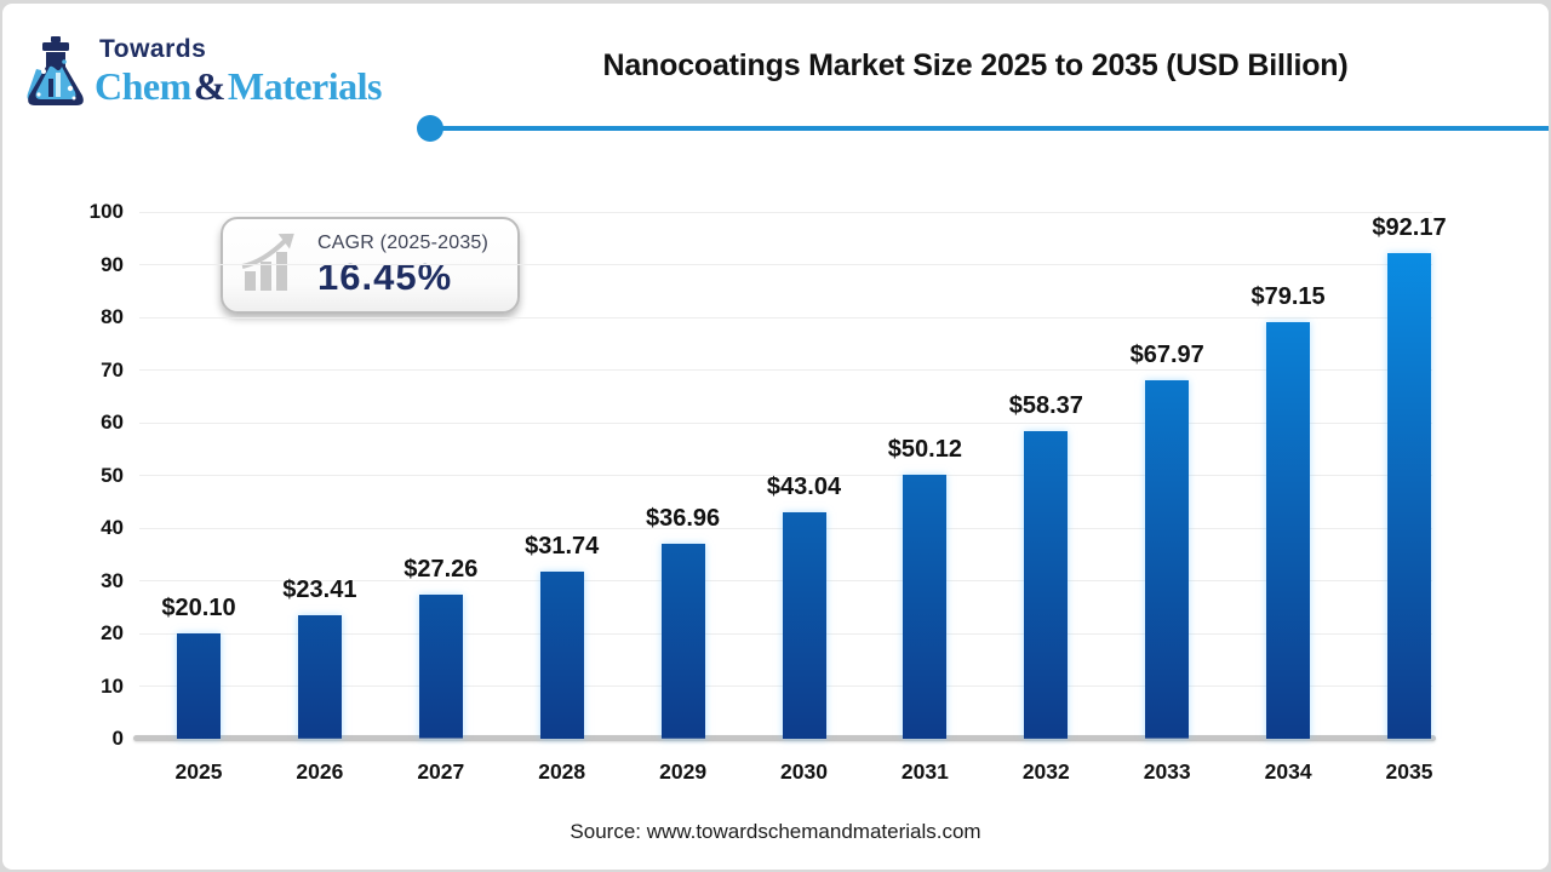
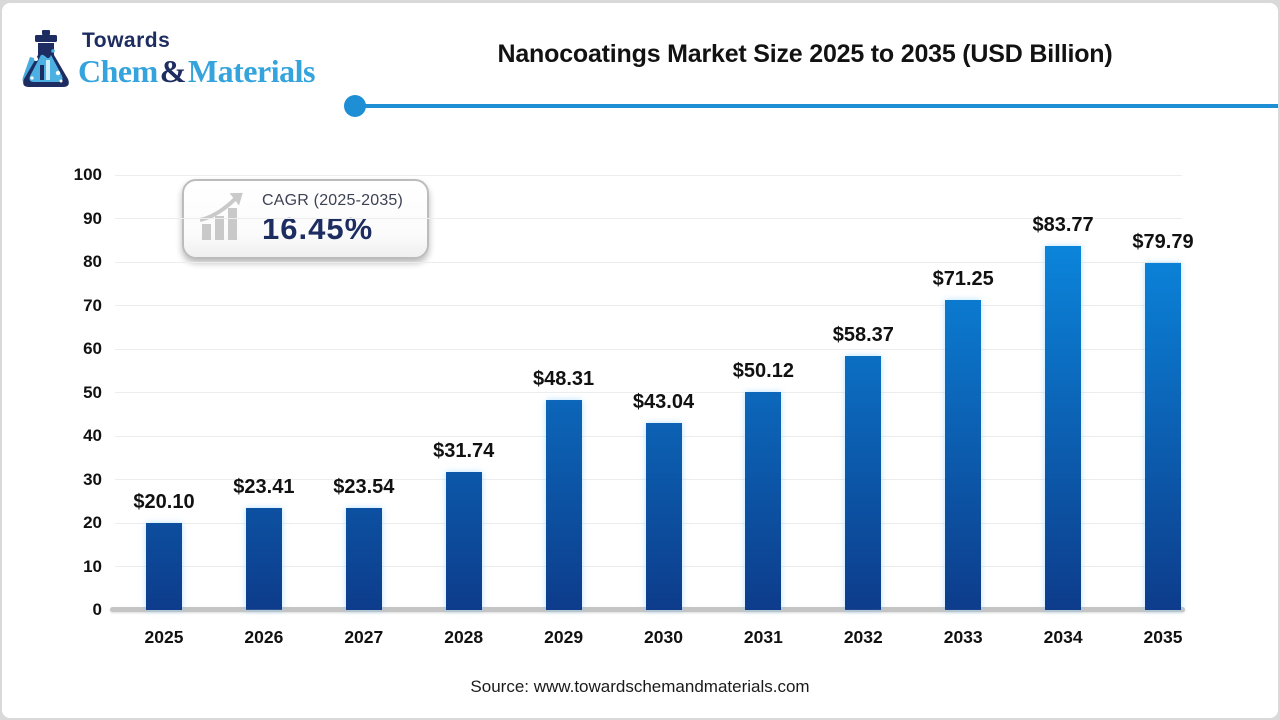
2027: $27.26 -> $23.54
2029: $36.96 -> $48.31
2033: $67.97 -> $71.25
2034: $79.15 -> $83.77
2035: $92.17 -> $79.79
